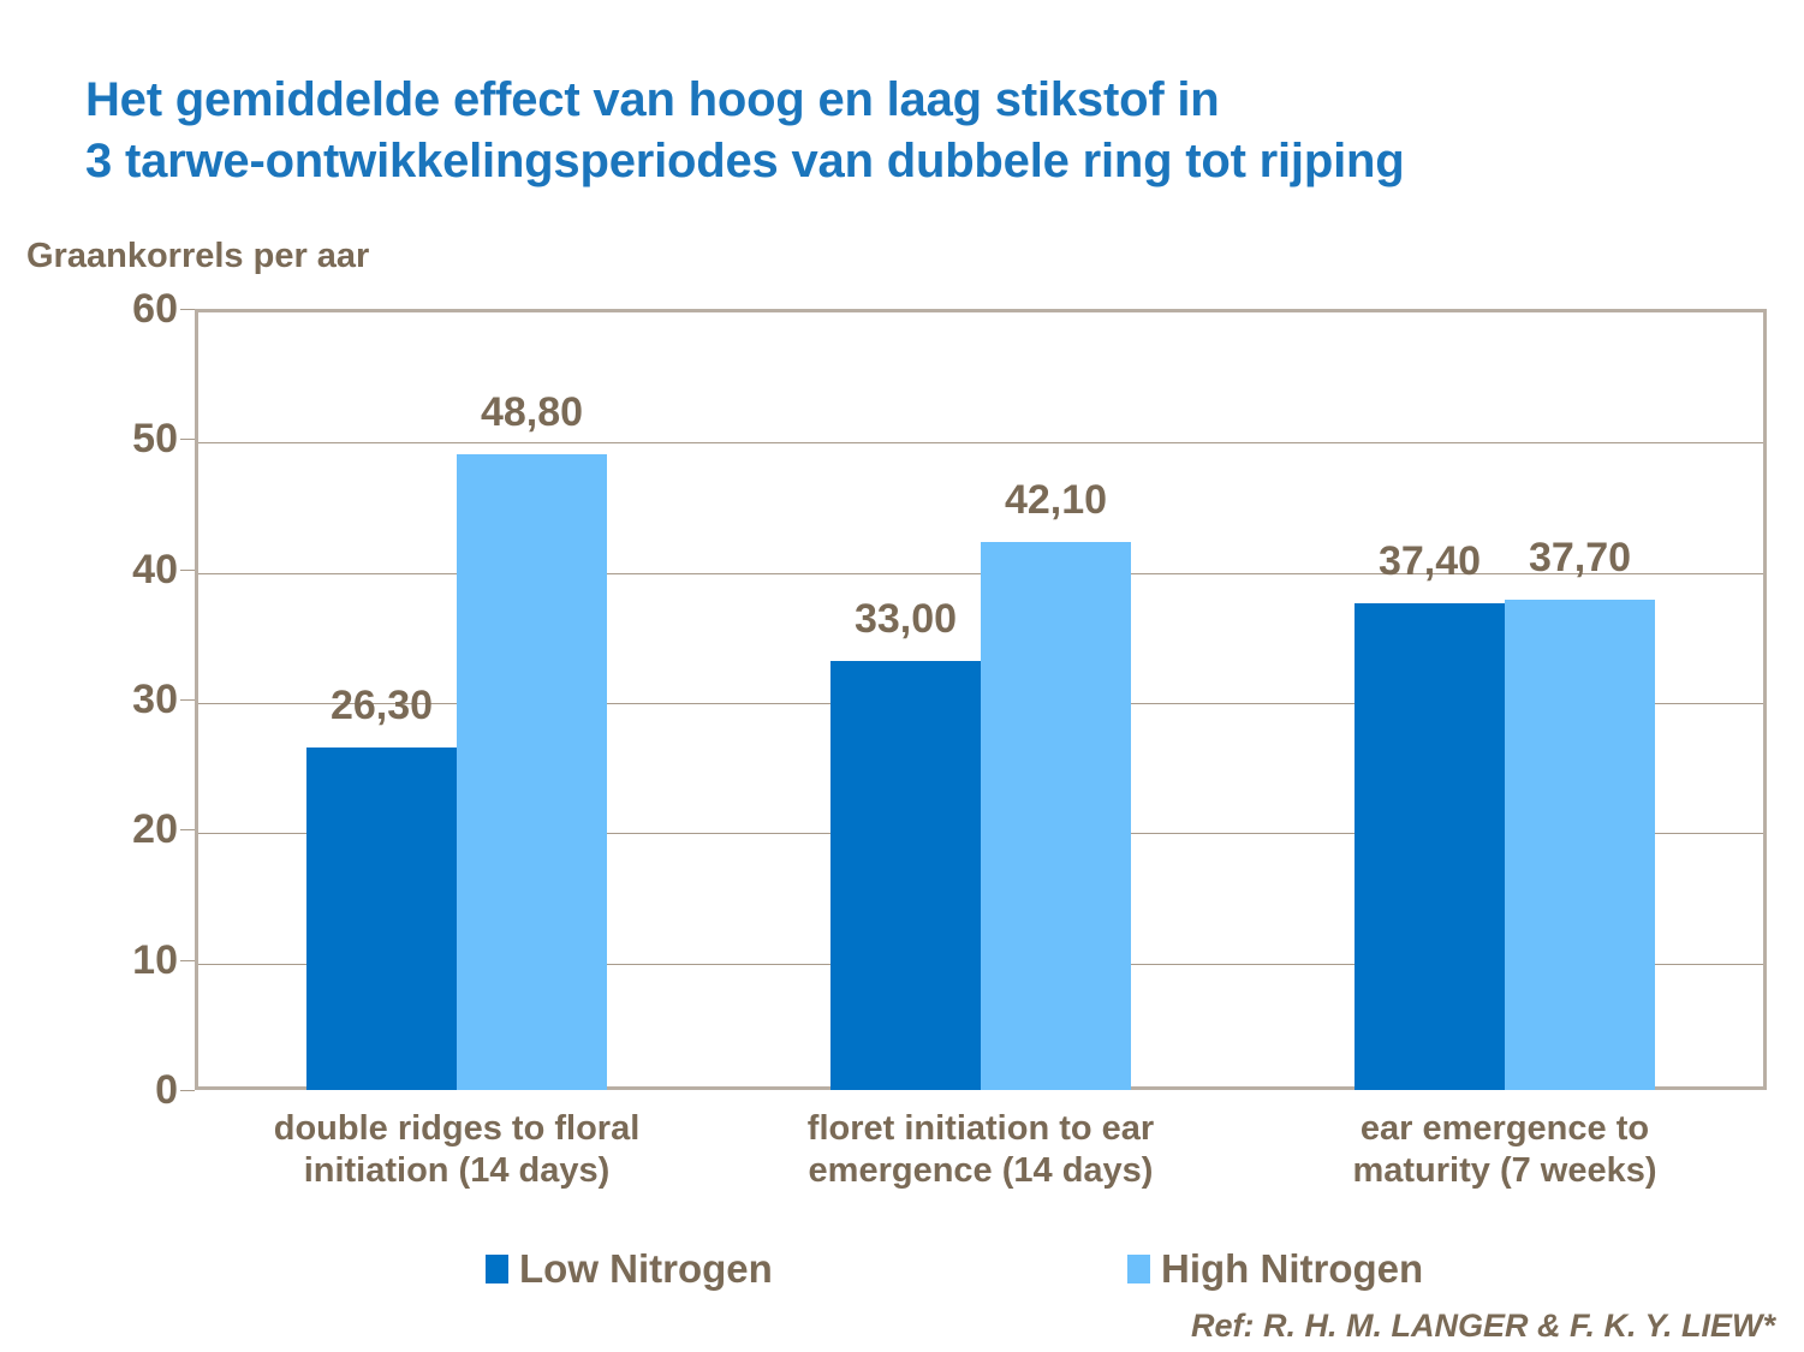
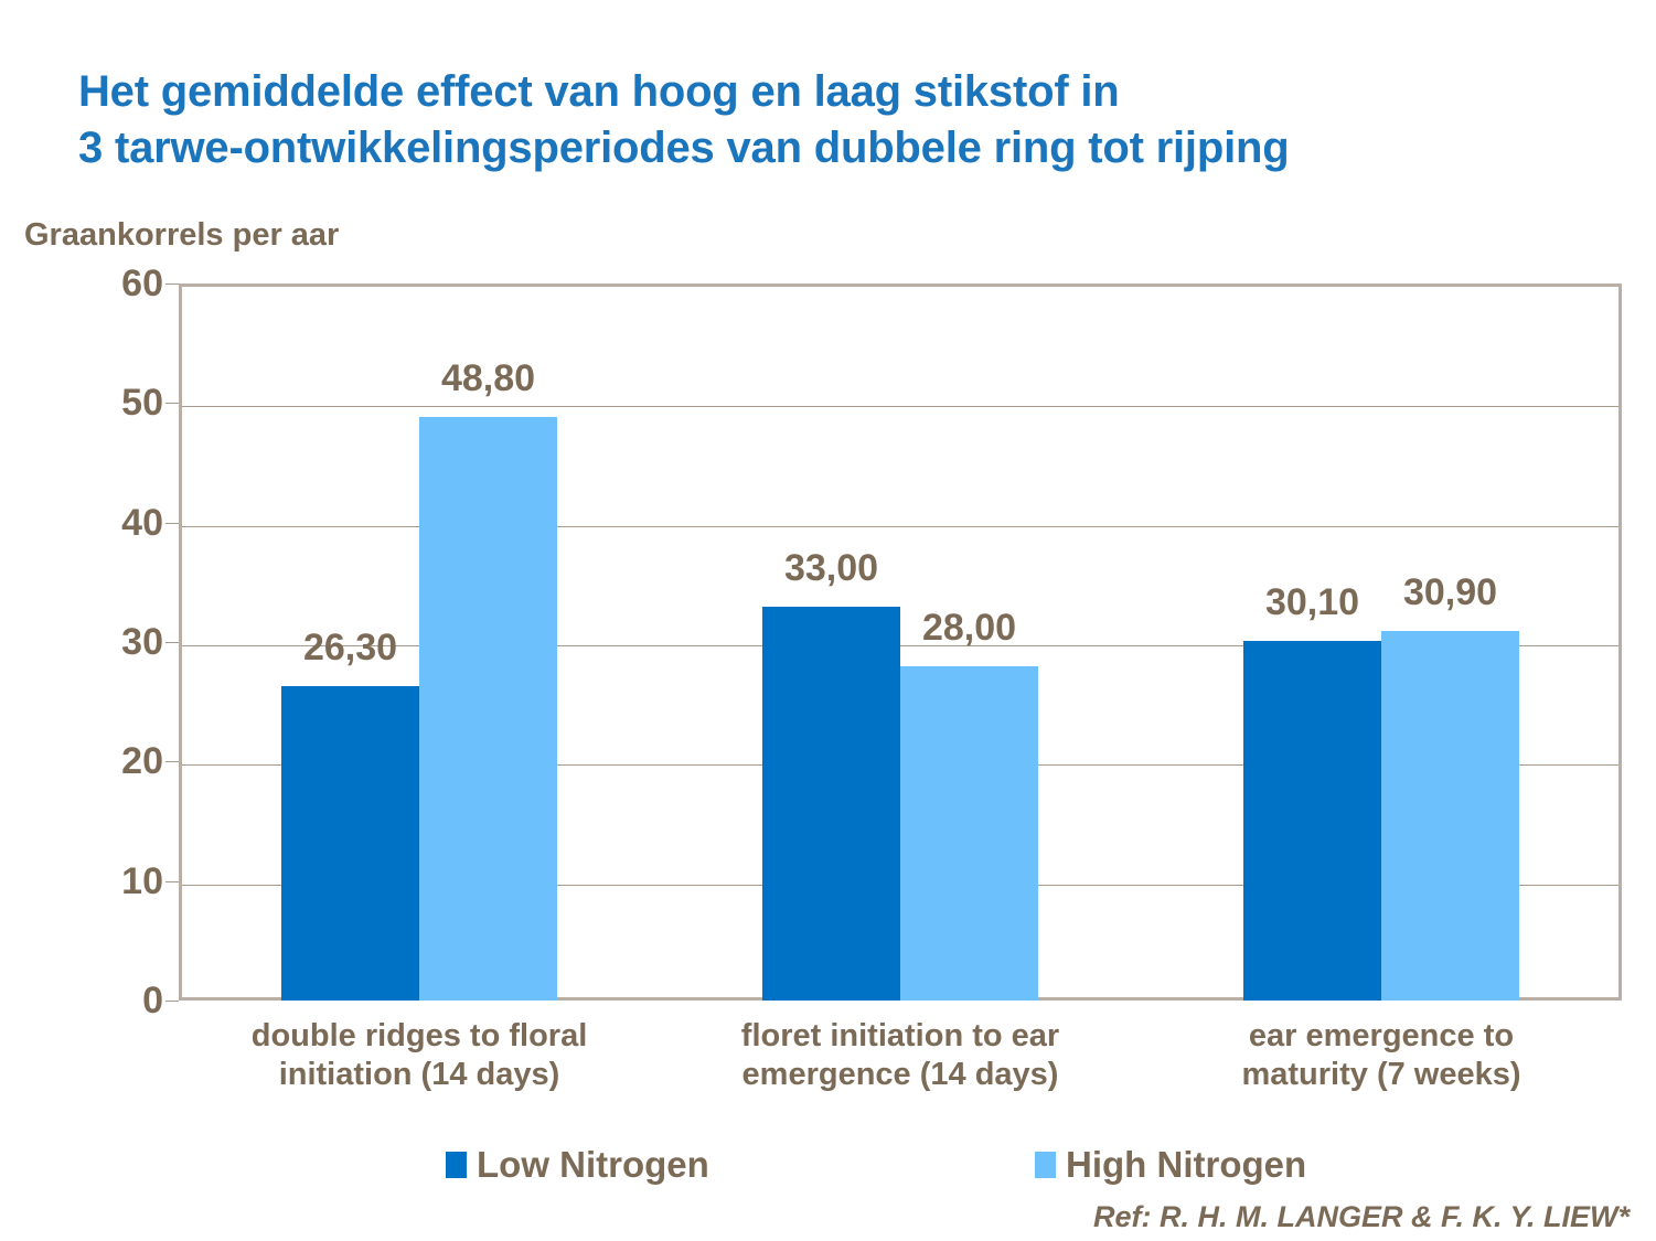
High Nitrogen/floret initiation to ear emergence (14 days): 42,10 -> 28,00
Low Nitrogen/ear emergence to maturity (7 weeks): 37,40 -> 30,10
High Nitrogen/ear emergence to maturity (7 weeks): 37,70 -> 30,90
